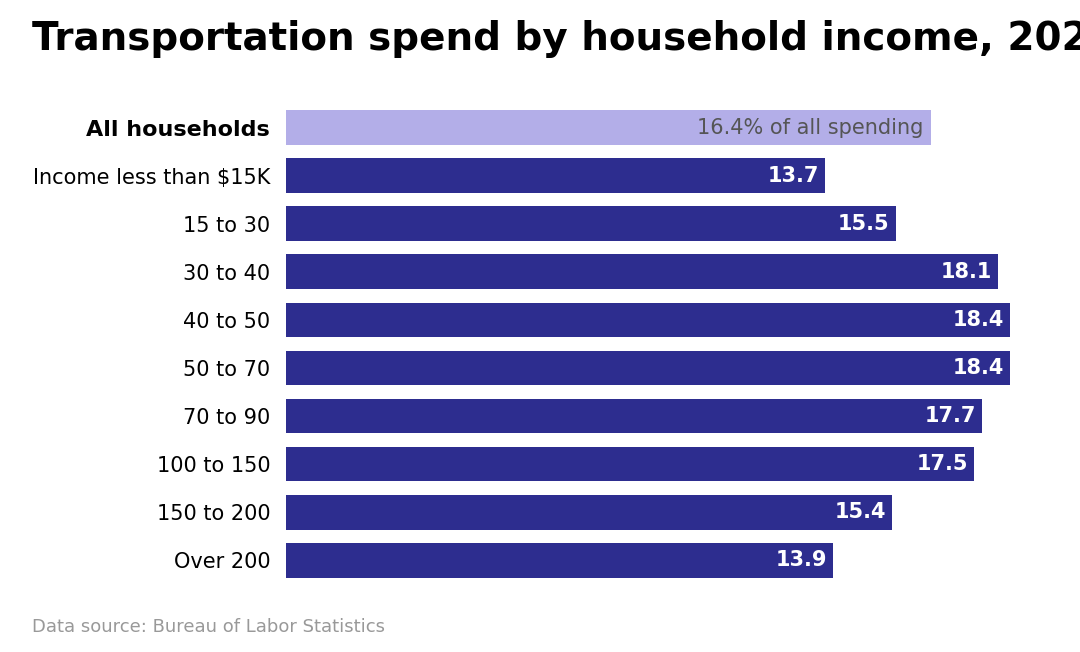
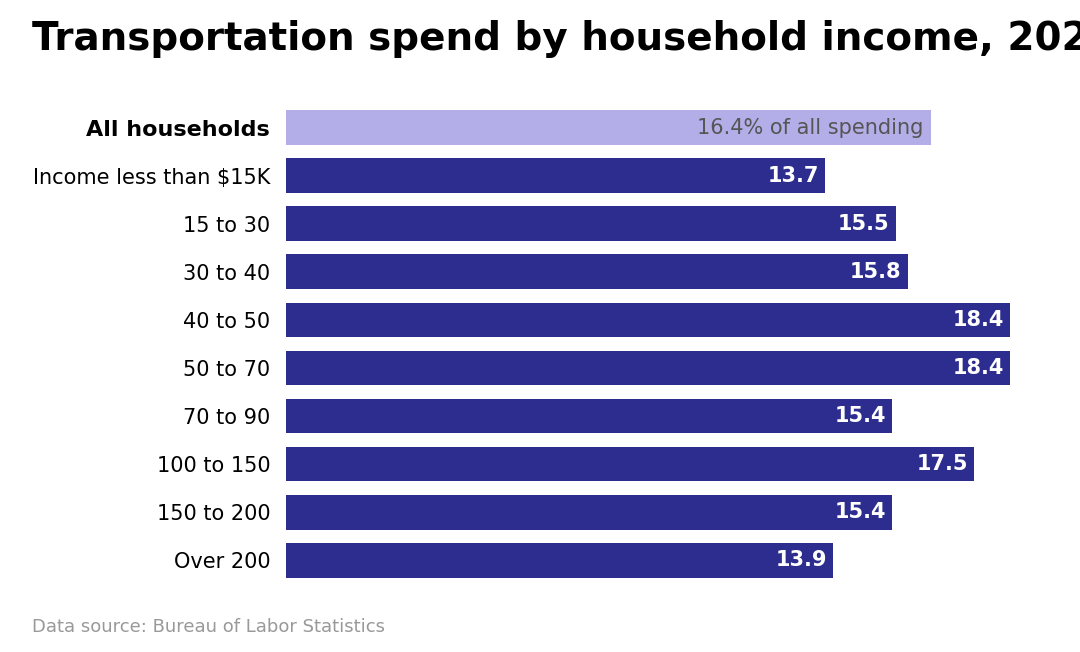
30 to 40: 18.1 -> 15.8
70 to 90: 17.7 -> 15.4
